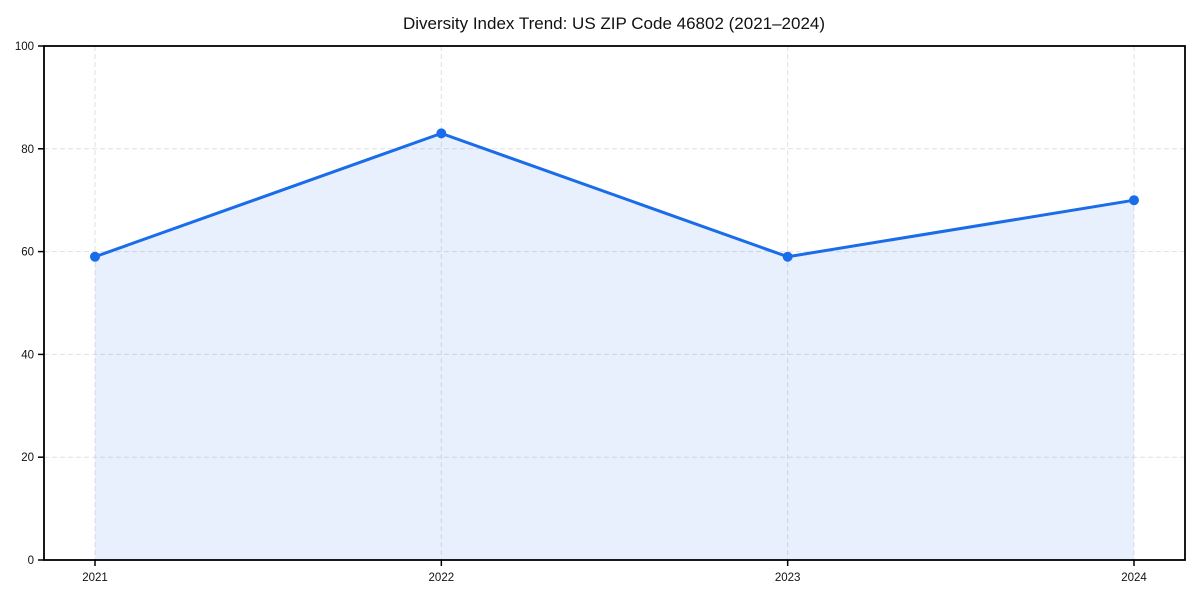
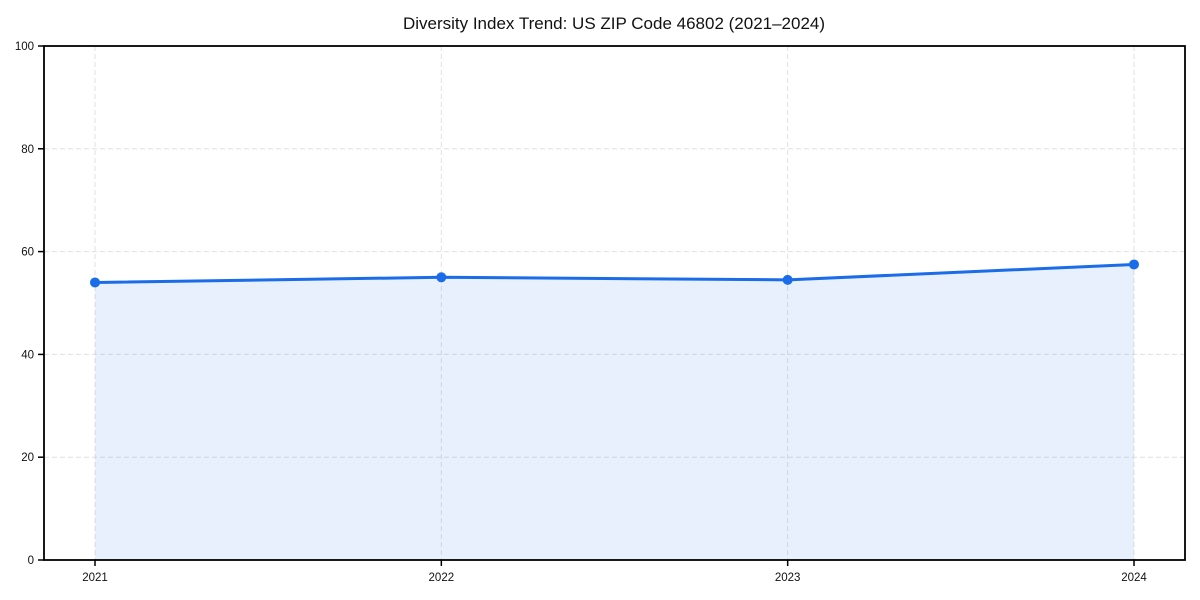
2021: 59 -> 54
2022: 83 -> 55
2023: 59 -> 54
2024: 70 -> 58
